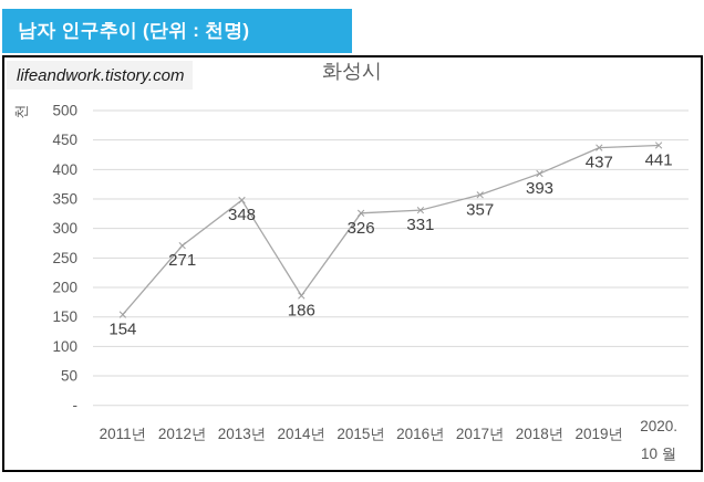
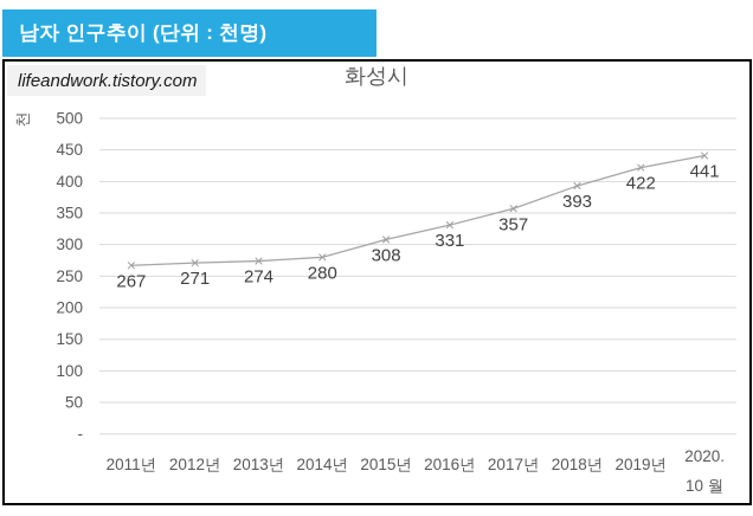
2011년: 154 -> 267
2013년: 348 -> 274
2014년: 186 -> 280
2015년: 326 -> 308
2019년: 437 -> 422
